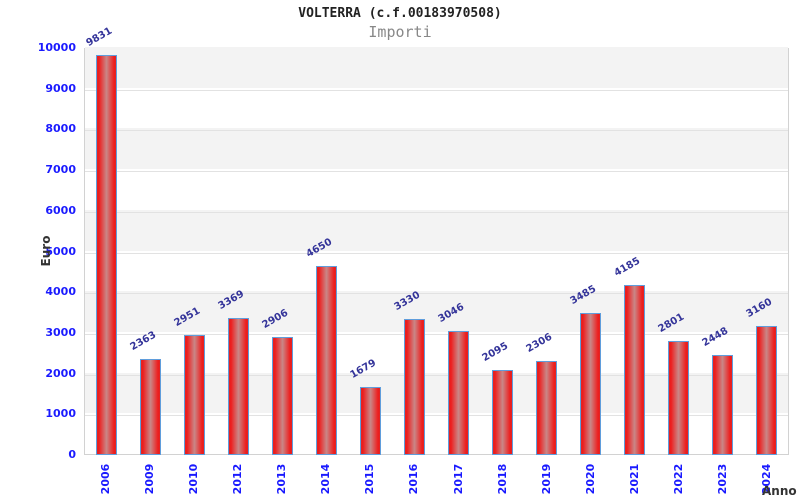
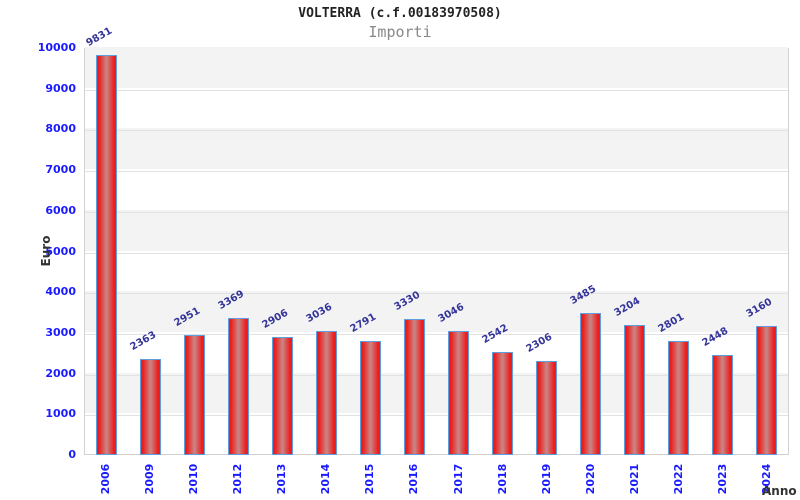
2014: 4650 -> 3036
2015: 1679 -> 2791
2018: 2095 -> 2542
2021: 4185 -> 3204
